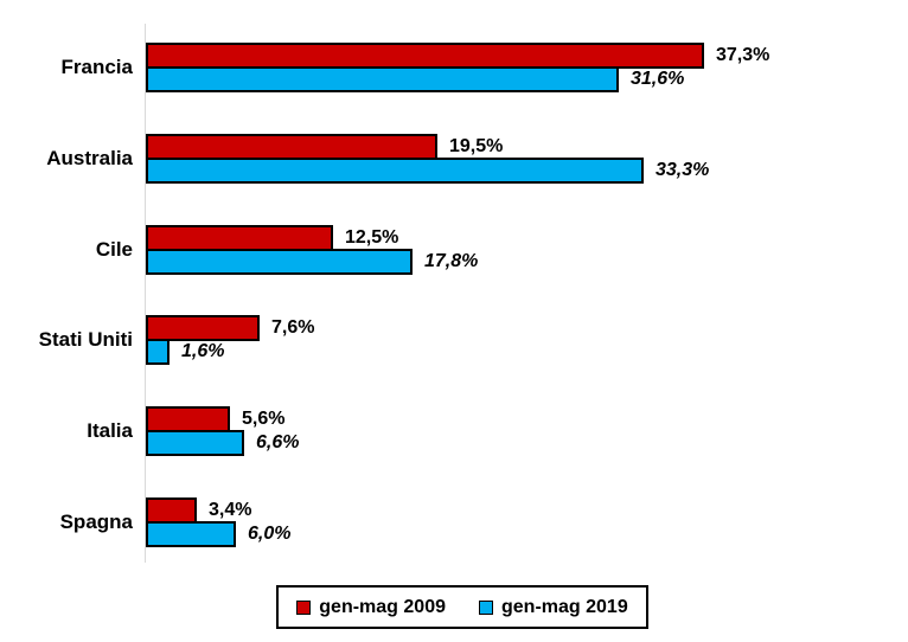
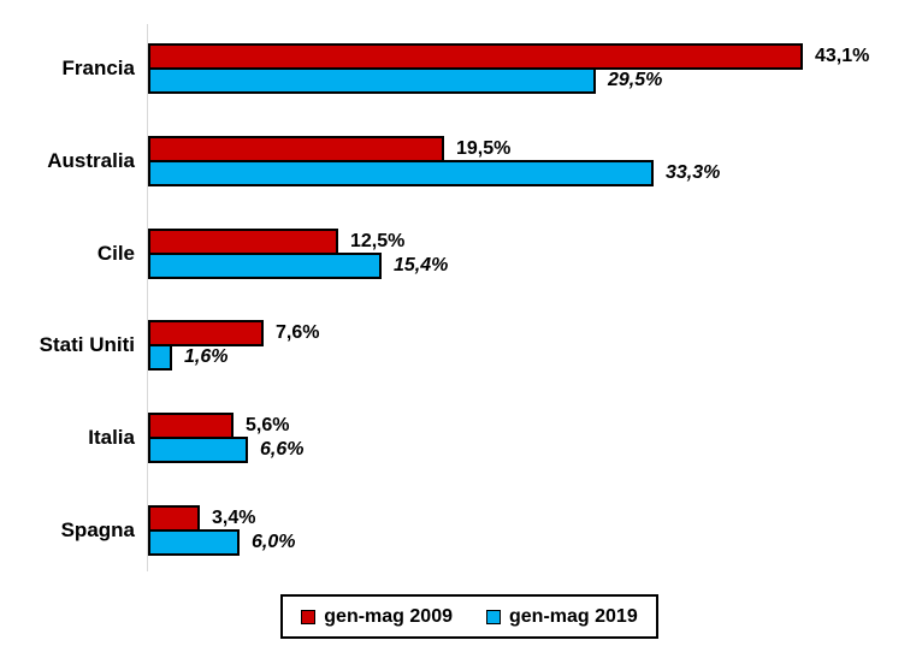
gen-mag 2009/Francia: 37,3% -> 43,1%
gen-mag 2019/Francia: 31,6% -> 29,5%
gen-mag 2019/Cile: 17,8% -> 15,4%
